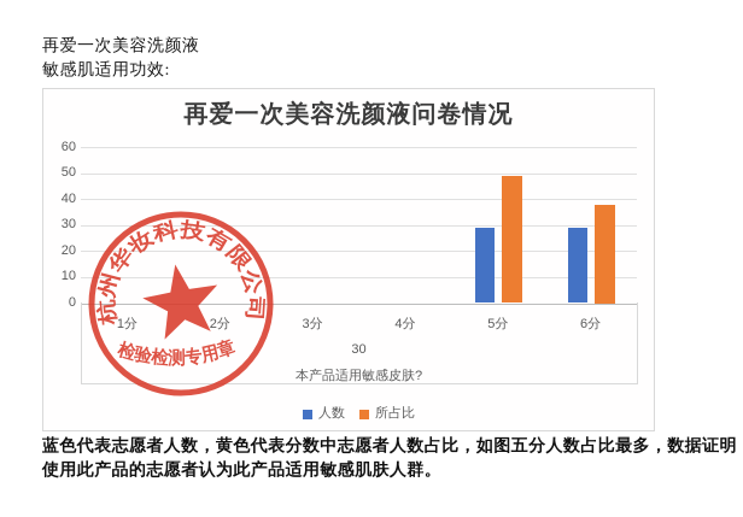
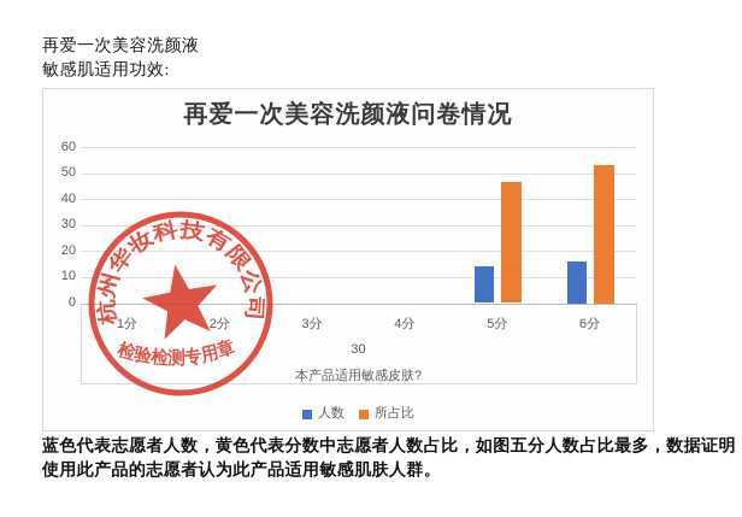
人数/5分: 29 -> 14
所占比/5分: 49 -> 47
人数/6分: 29 -> 16
所占比/6分: 38 -> 53
